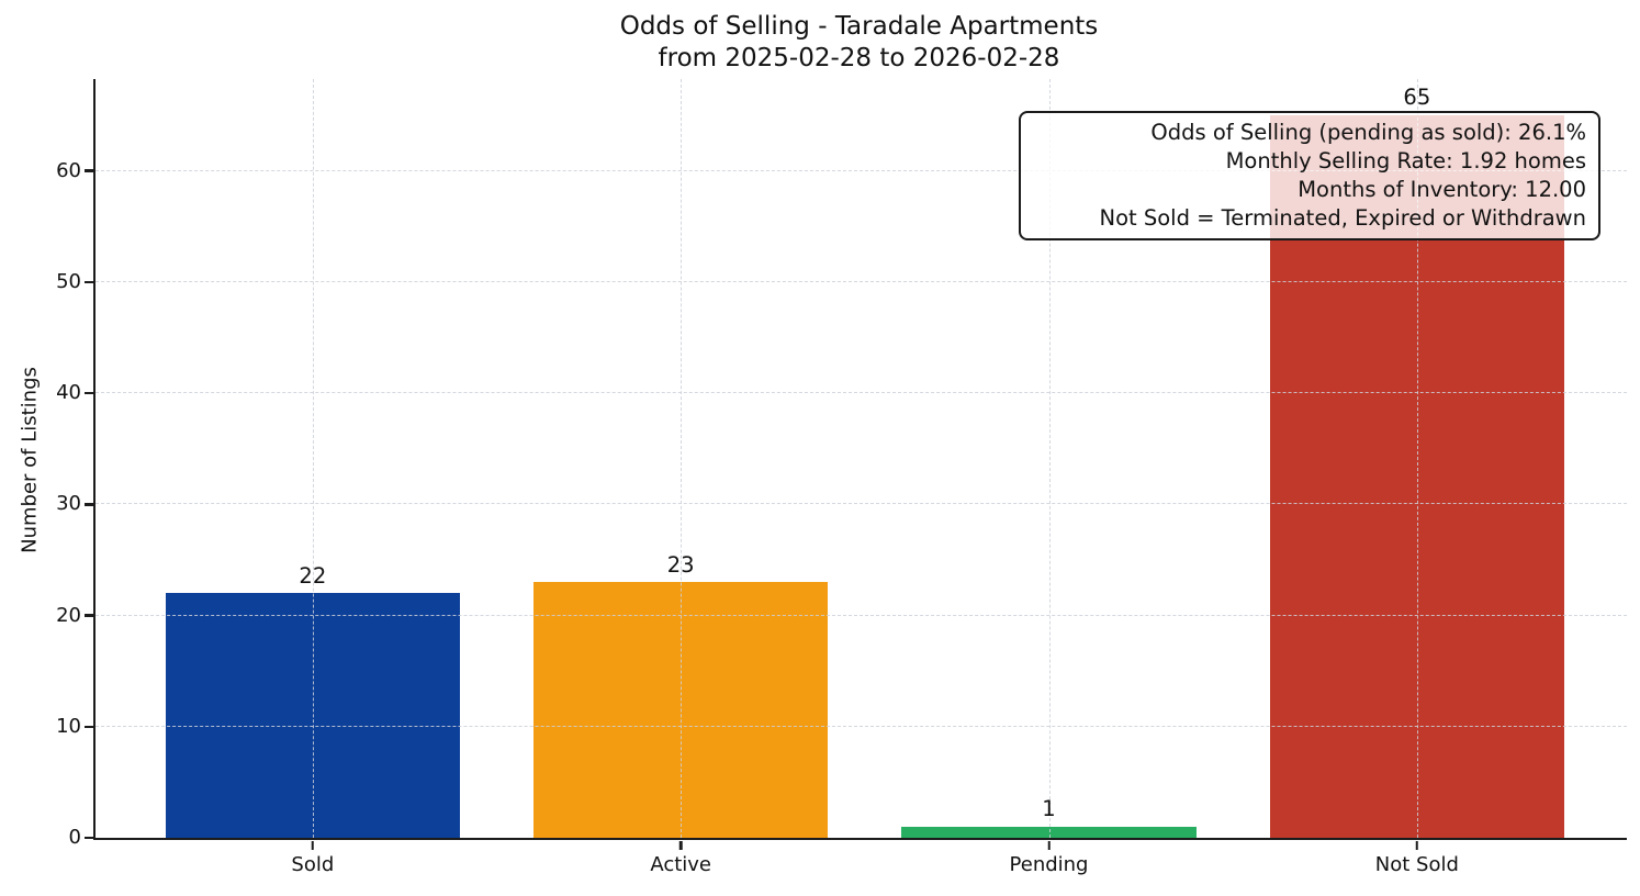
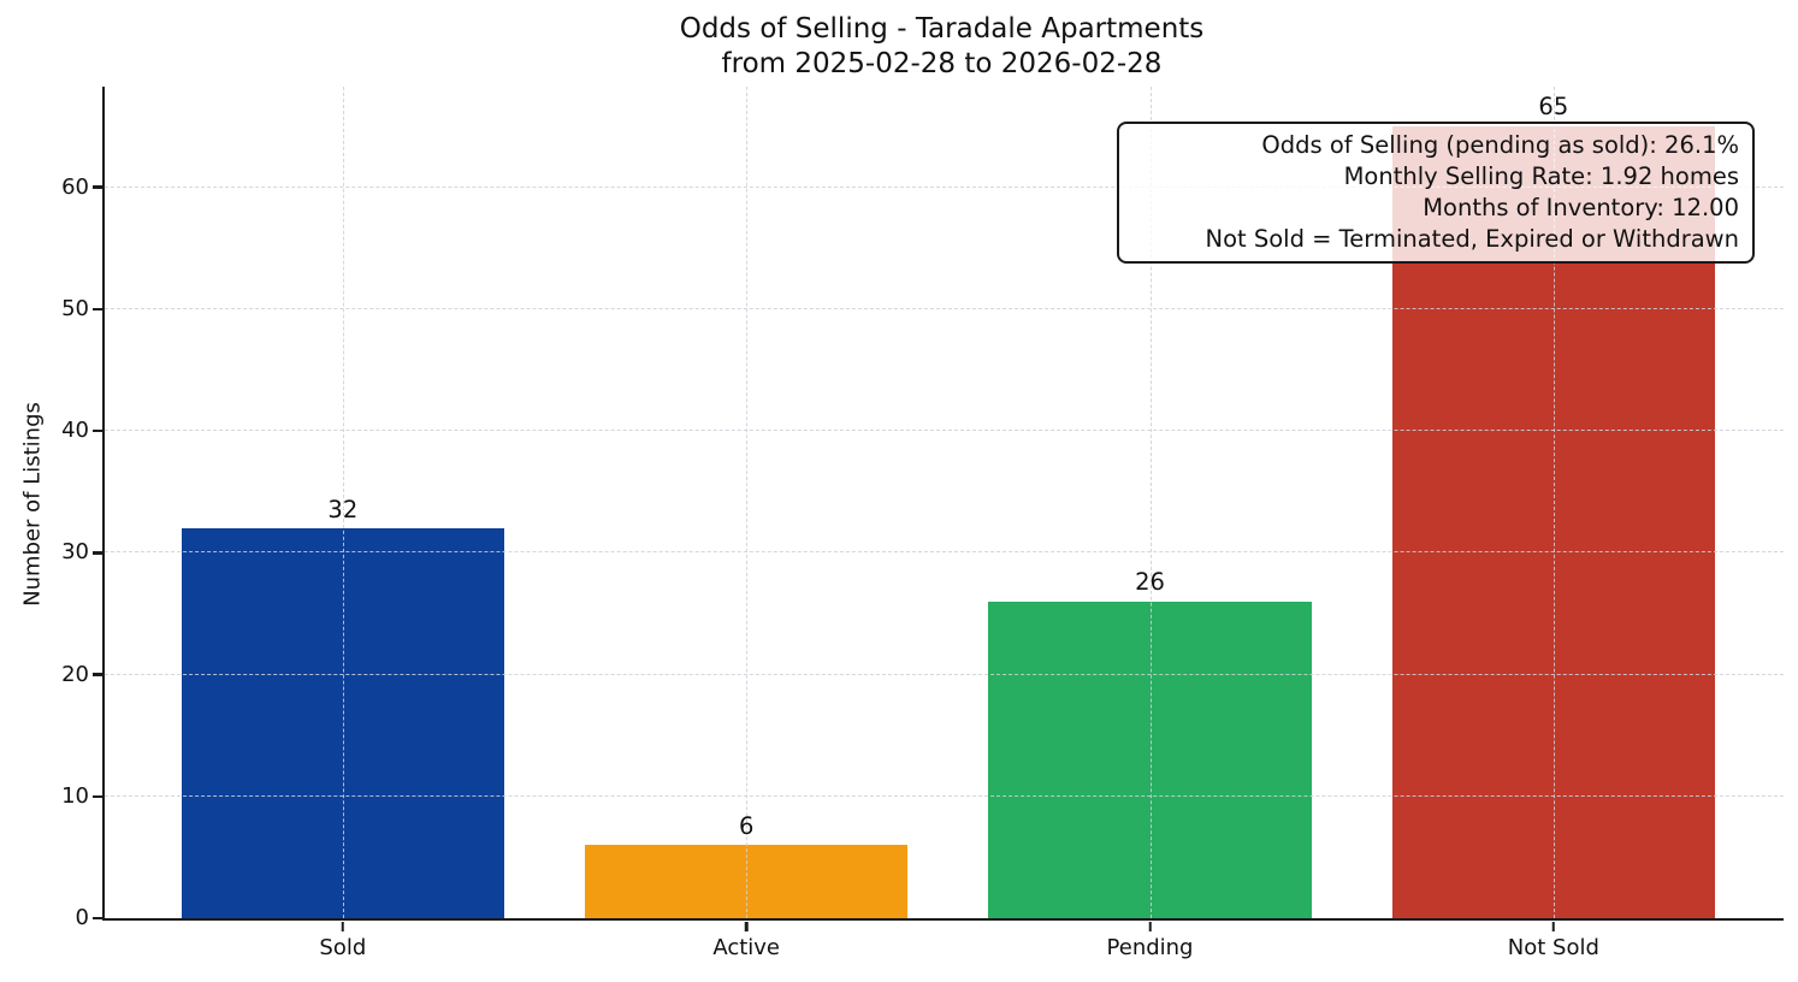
Sold: 22 -> 32
Active: 23 -> 6
Pending: 1 -> 26
